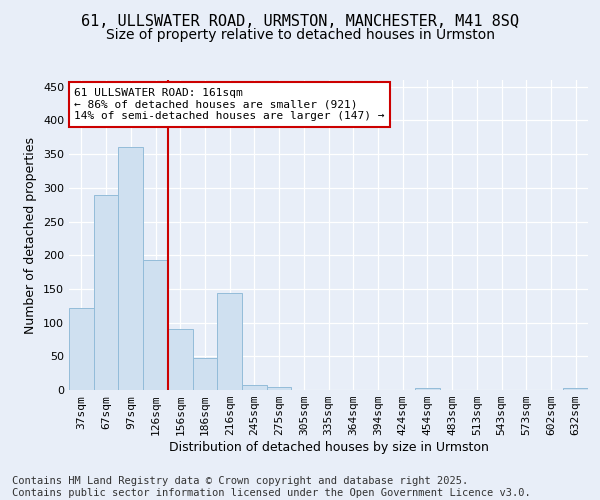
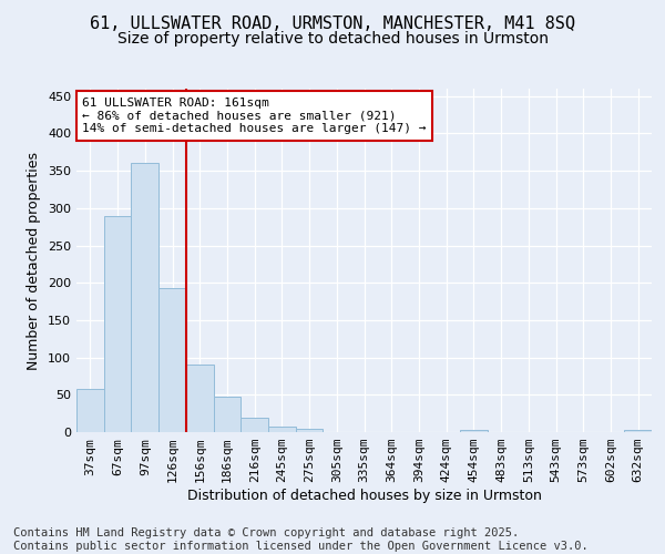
37sqm: 122 -> 58
216sqm: 144 -> 20
